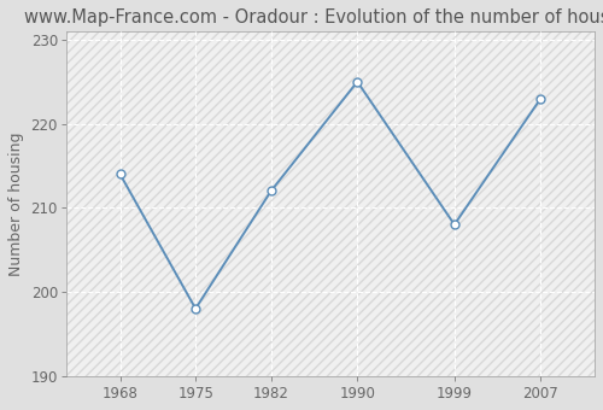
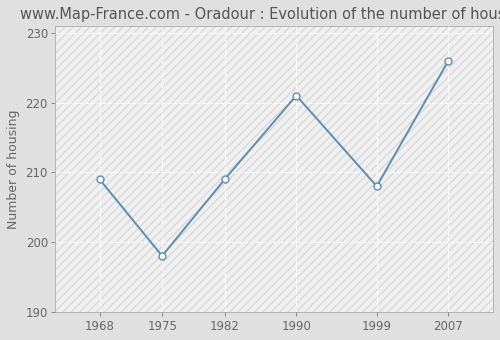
1968: 214 -> 209
1982: 212 -> 209
1990: 225 -> 221
2007: 223 -> 226
